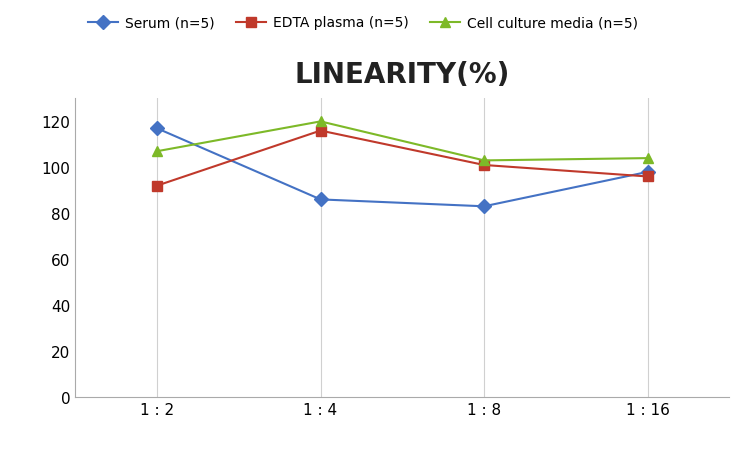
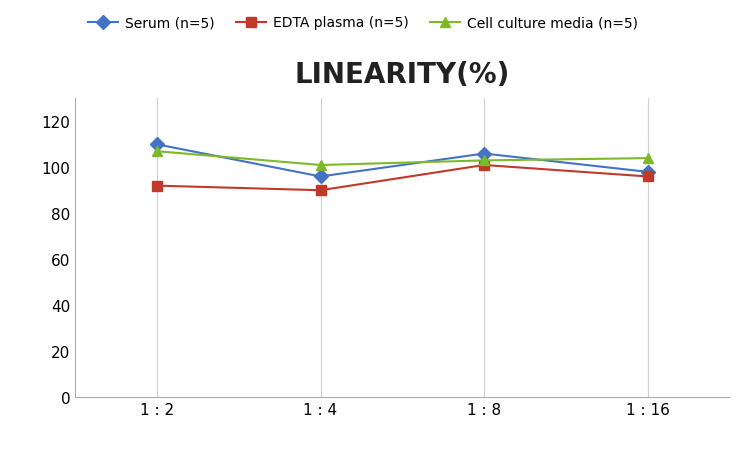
Serum (n=5)/1 : 2: 117 -> 110
Serum (n=5)/1 : 4: 86 -> 96
EDTA plasma (n=5)/1 : 4: 116 -> 90
Cell culture media (n=5)/1 : 4: 120 -> 101
Serum (n=5)/1 : 8: 83 -> 106
